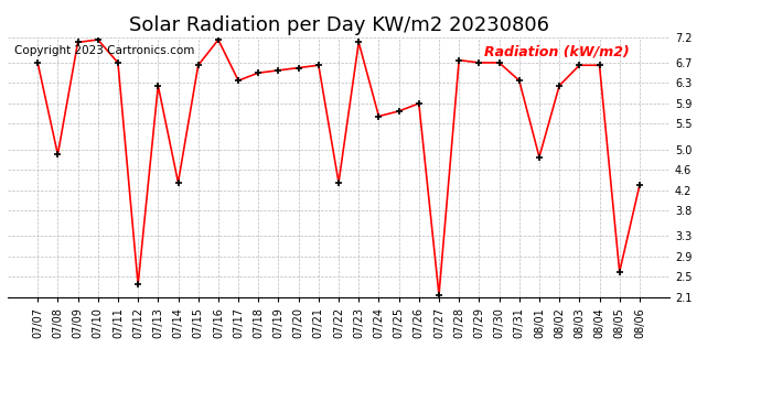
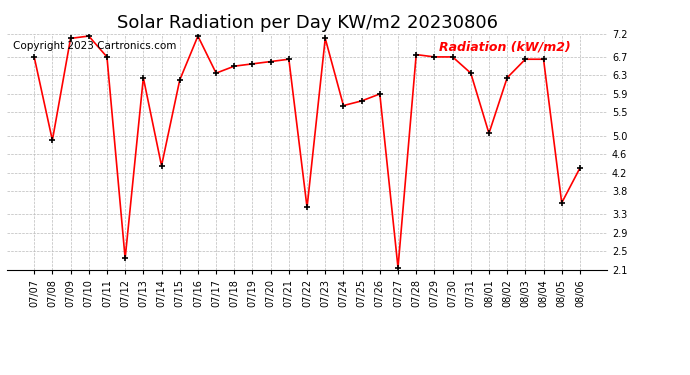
07/15: 6.65 -> 6.20
07/22: 4.35 -> 3.45
08/01: 4.85 -> 5.05
08/05: 2.60 -> 3.55
